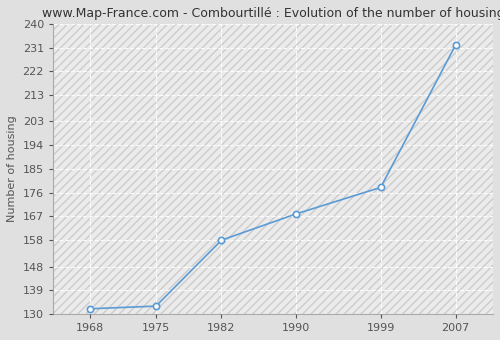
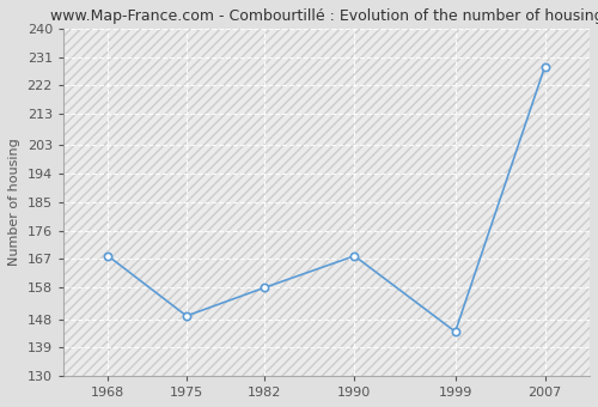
1968: 132 -> 168
1975: 133 -> 149
1999: 178 -> 144
2007: 232 -> 228
